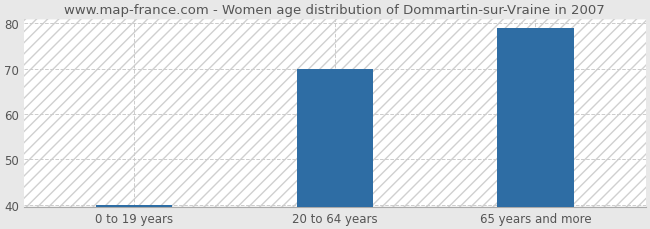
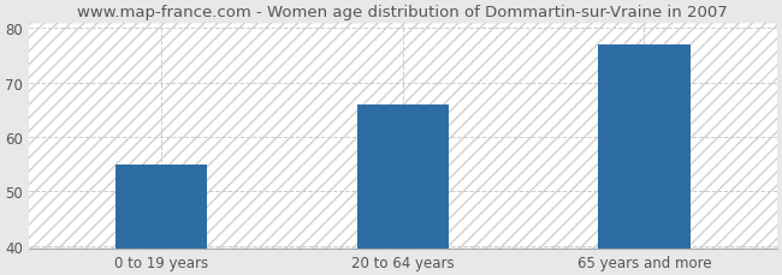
0 to 19 years: 40 -> 55
20 to 64 years: 70 -> 66
65 years and more: 79 -> 77
